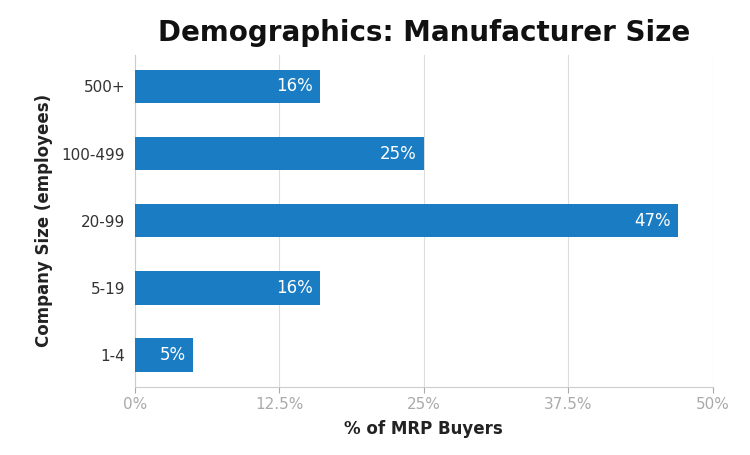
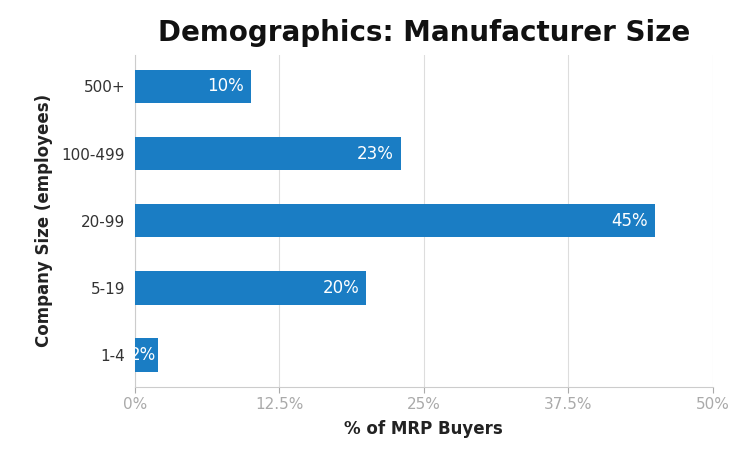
500+: 16% -> 10%
100-499: 25% -> 23%
20-99: 47% -> 45%
5-19: 16% -> 20%
1-4: 5% -> 2%
